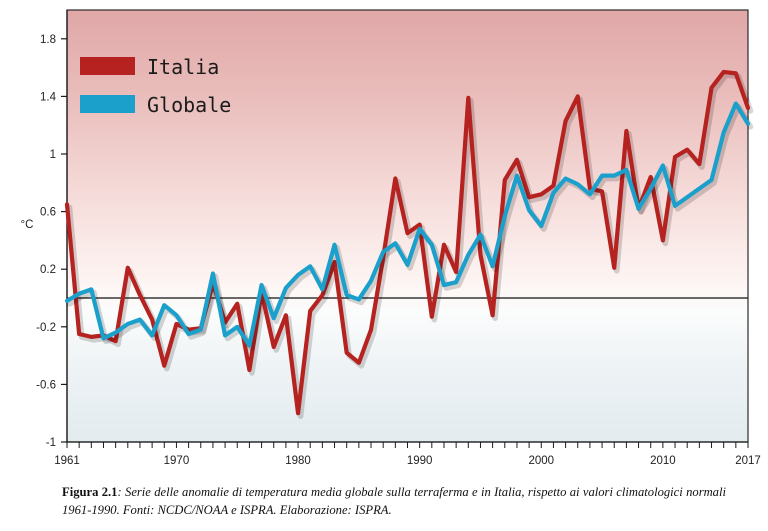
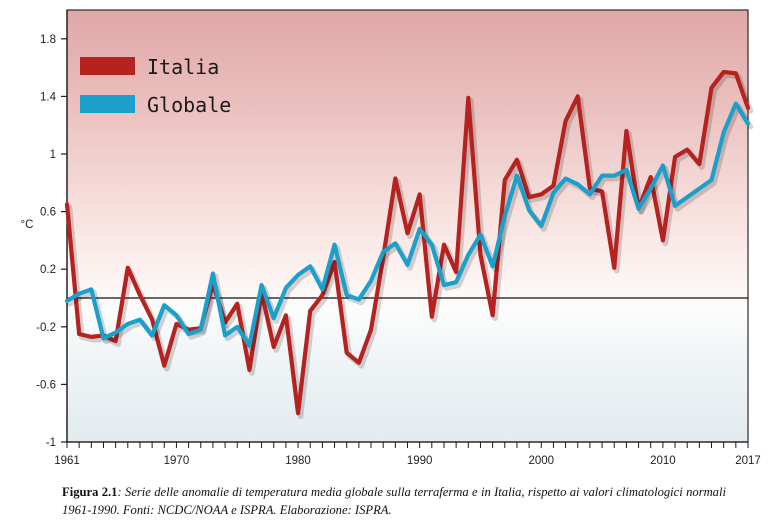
Italia/1990: 0.51 -> 0.72
